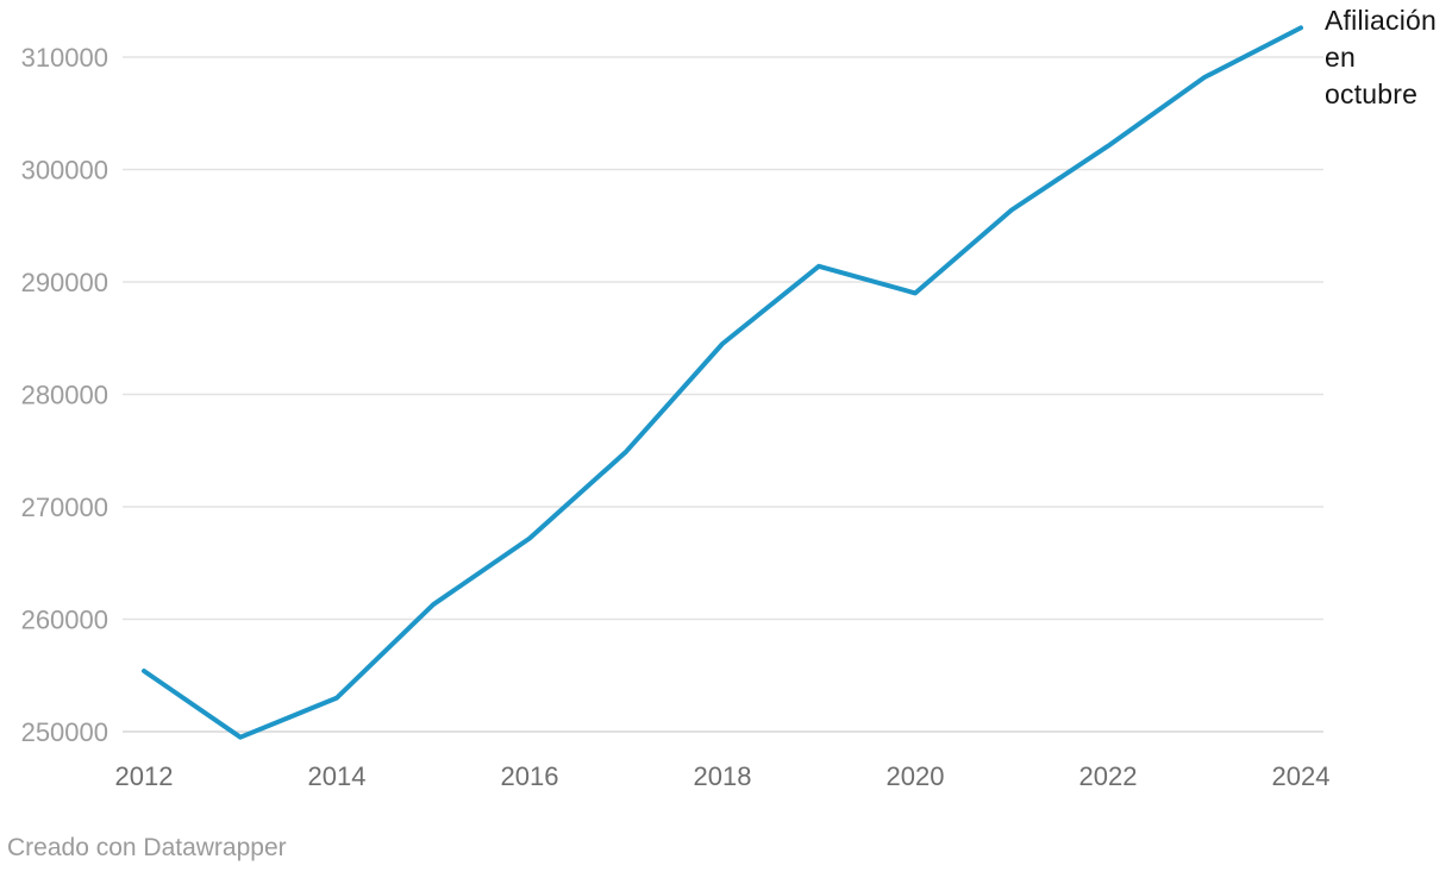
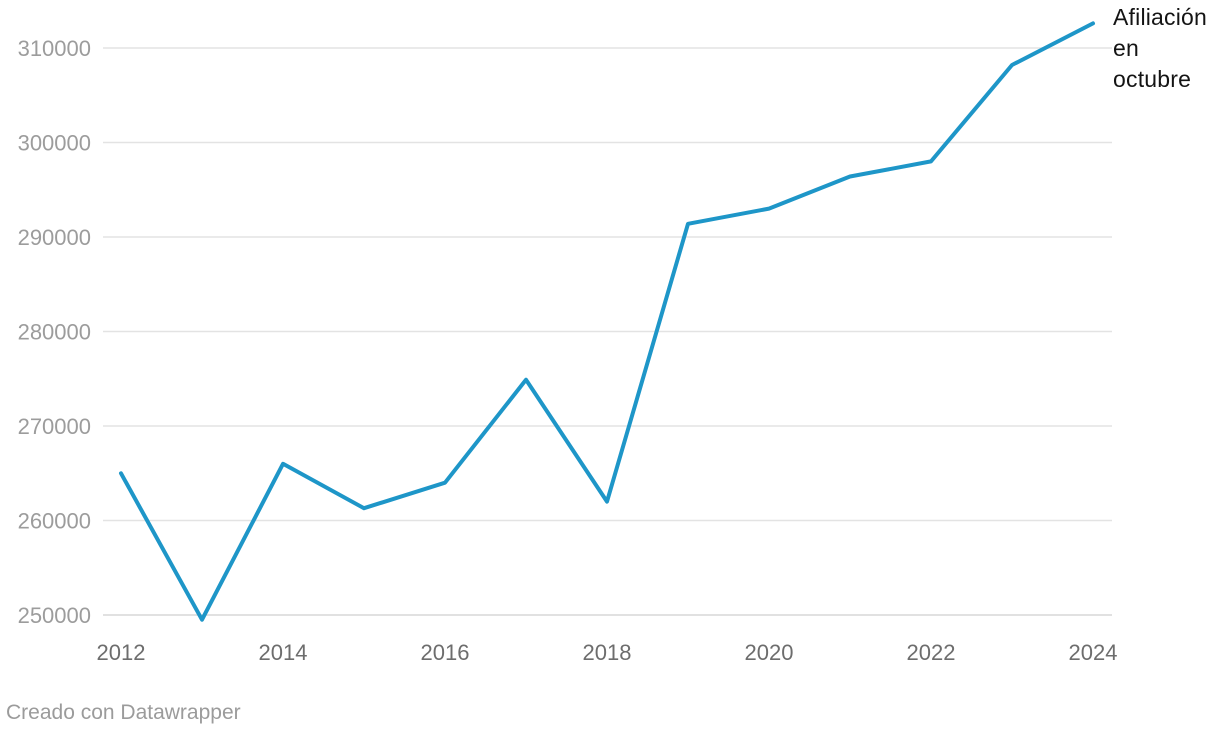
2012: 255000 -> 265000
2014: 253000 -> 266000
2016: 267000 -> 264000
2018: 284000 -> 262000
2020: 289000 -> 293000
2022: 302000 -> 298000
